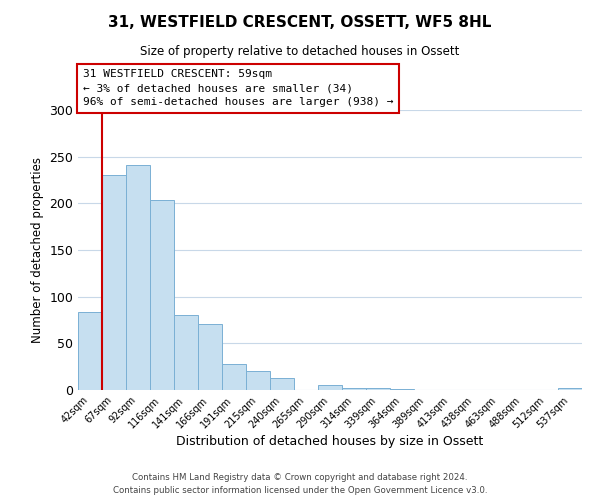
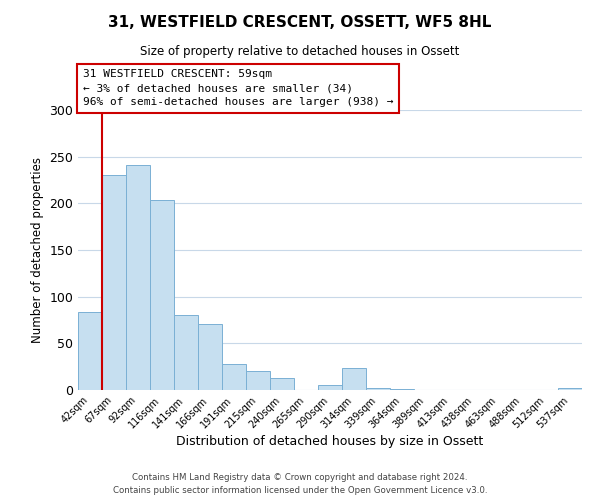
314sqm: 2 -> 24
